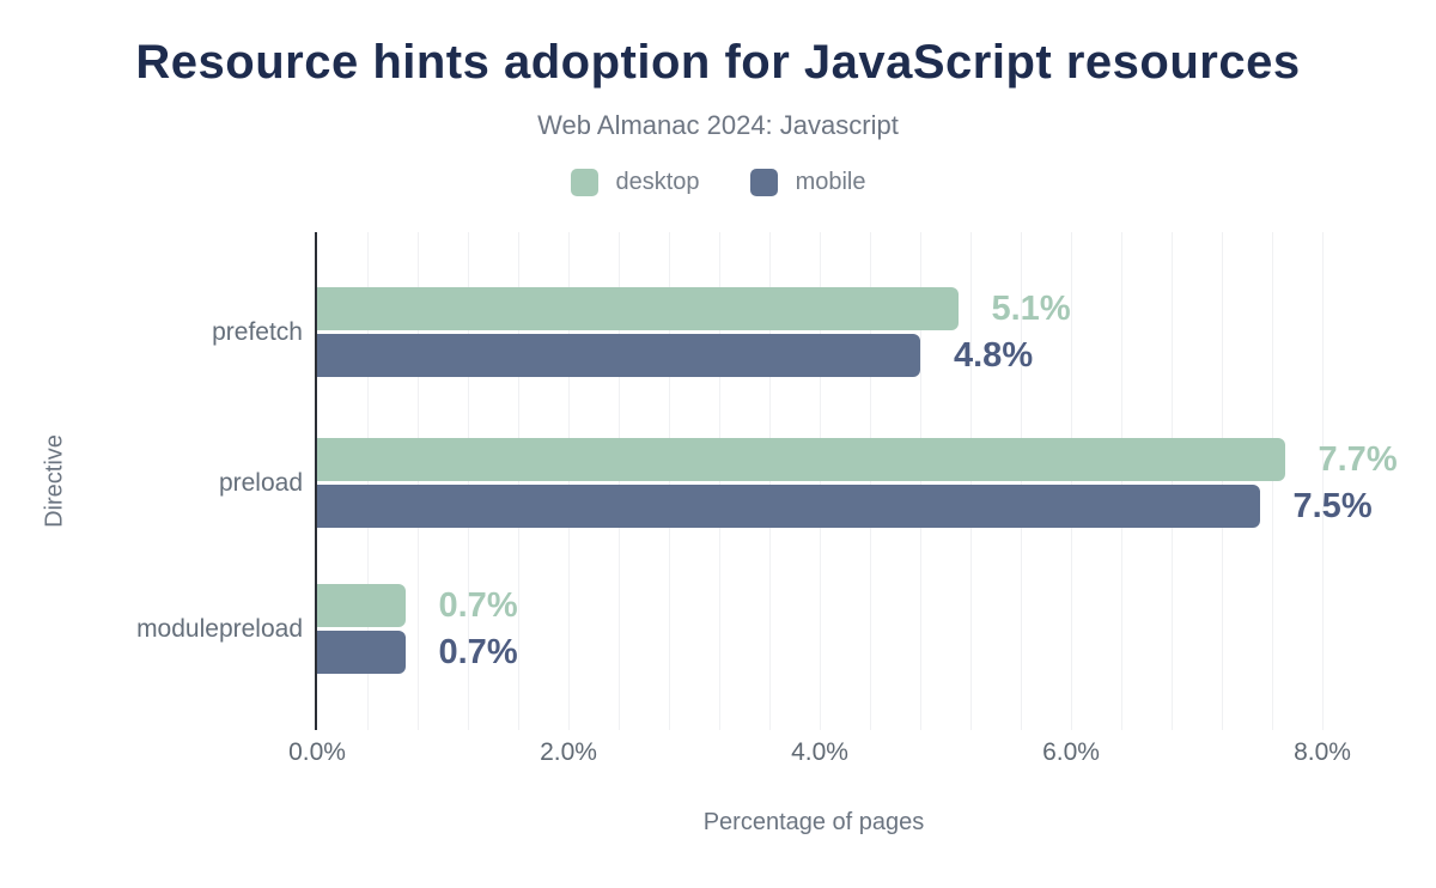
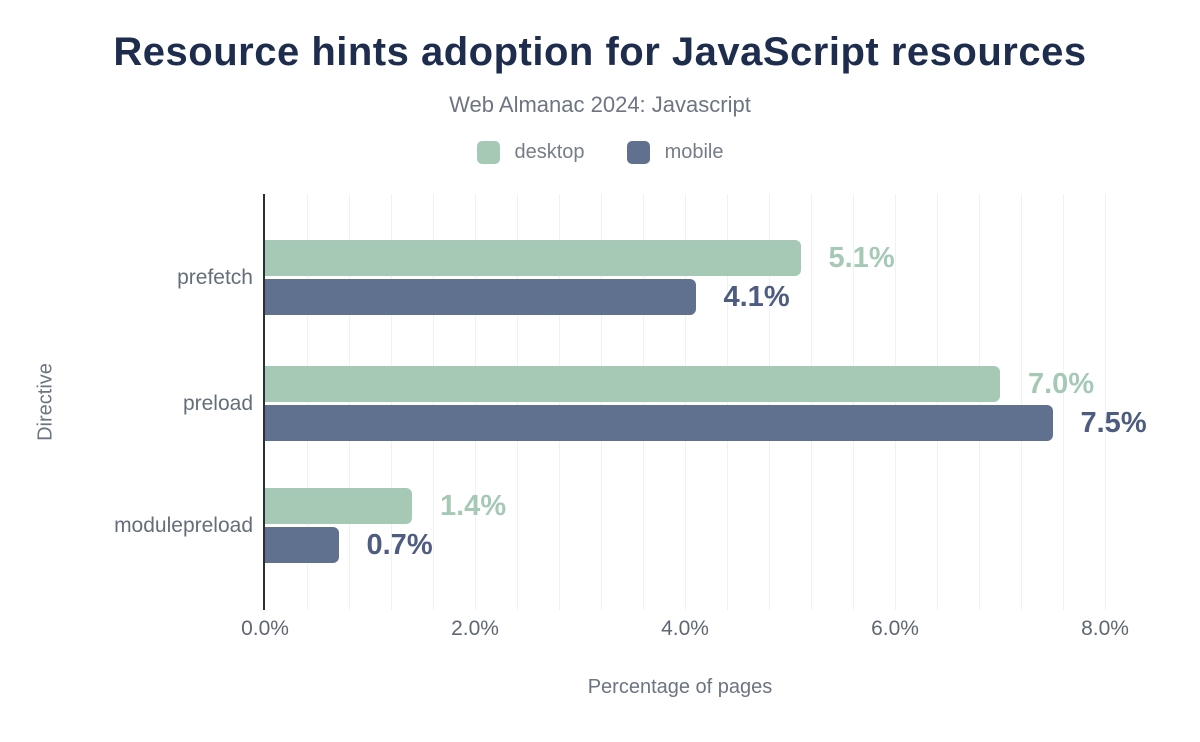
mobile/prefetch: 4.8% -> 4.1%
desktop/preload: 7.7% -> 7.0%
desktop/modulepreload: 0.7% -> 1.4%
